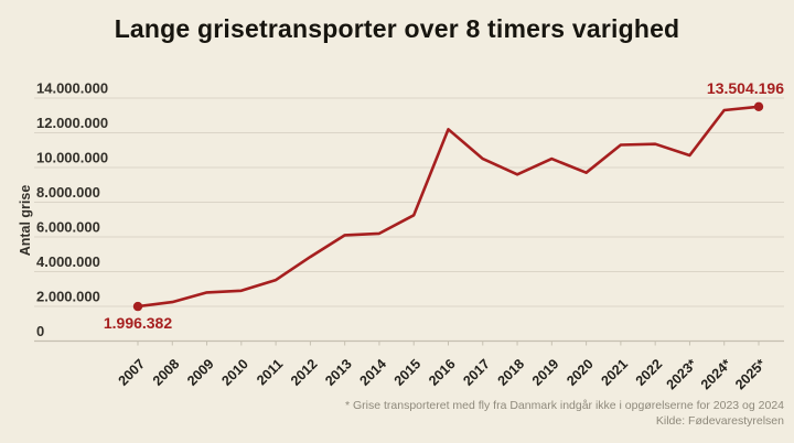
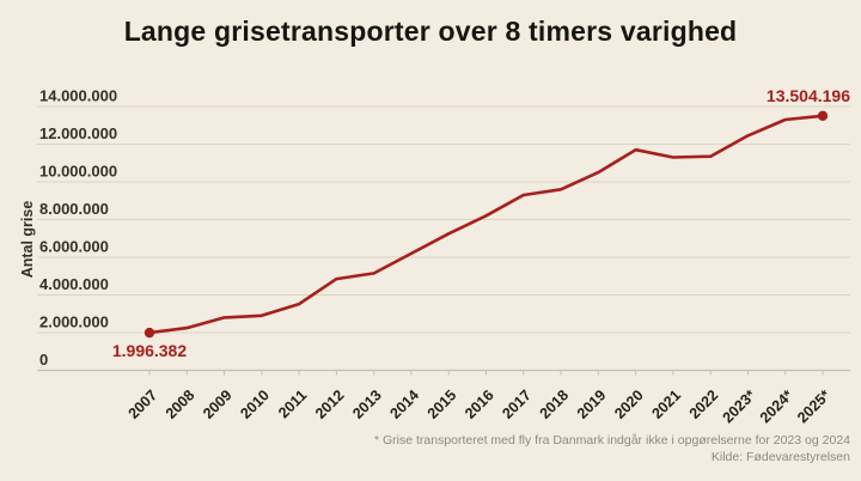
2013: 6100000 -> 5200000
2016: 12200000 -> 8200000
2017: 10500000 -> 9300000
2020: 9700000 -> 11700000
2023*: 10700000 -> 12400000
